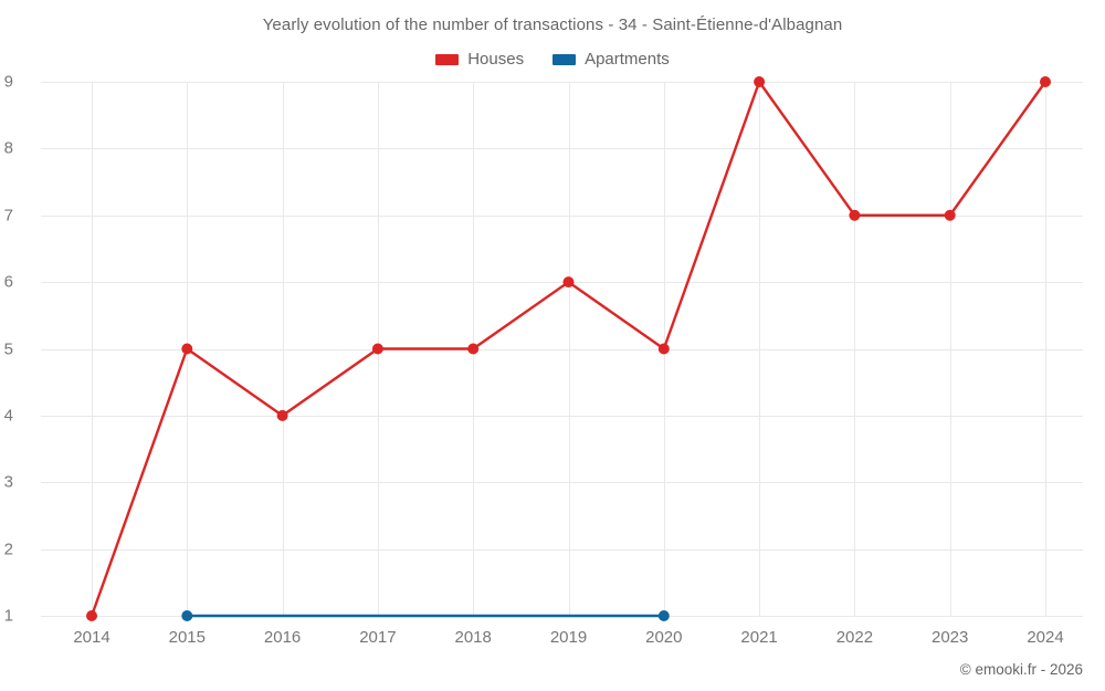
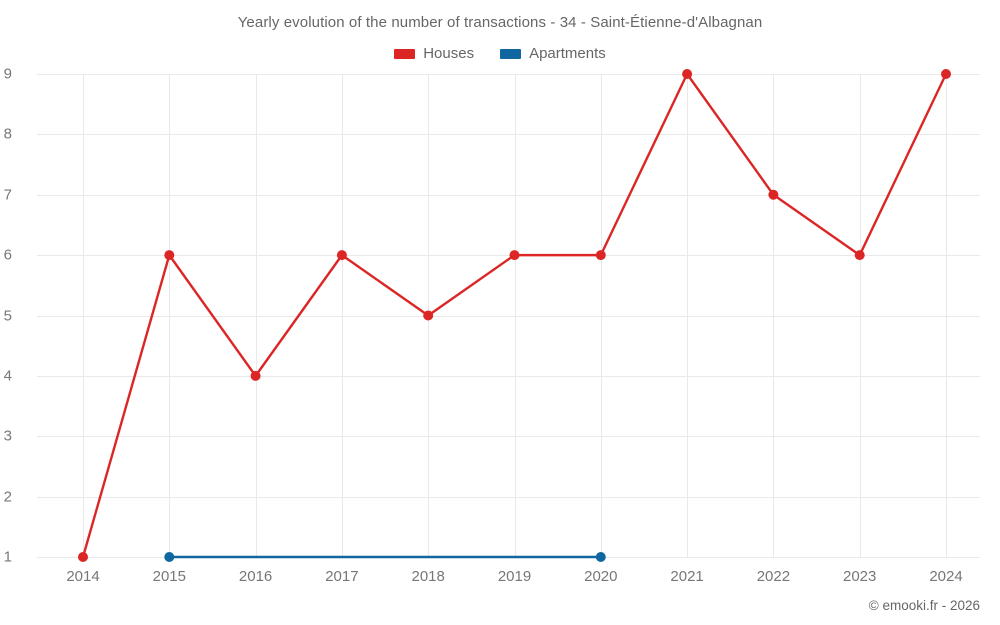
Houses/2015: 5 -> 6
Houses/2017: 5 -> 6
Houses/2020: 5 -> 6
Houses/2023: 7 -> 6
